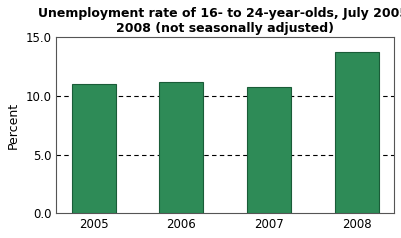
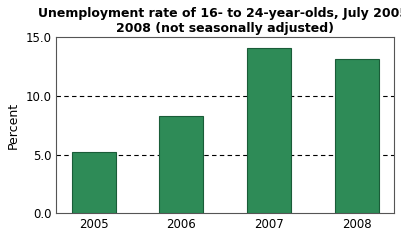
2005: 11.0 -> 5.2
2006: 11.2 -> 8.3
2007: 10.8 -> 14.1
2008: 13.8 -> 13.2
